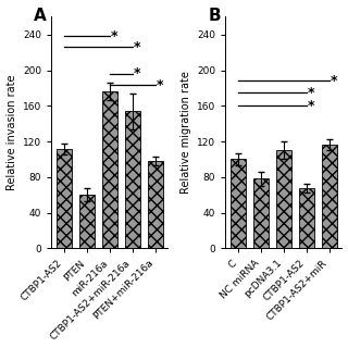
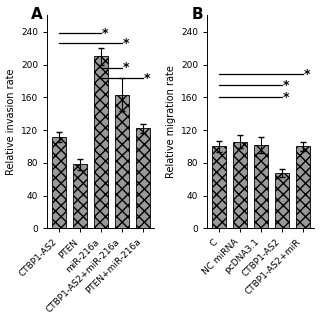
PTEN: 60 -> 78
miR-216a: 176 -> 210
CTBP1-AS2+miR-216a: 154 -> 163
PTEN+miR-216a: 98 -> 122
NC miRNA: 78 -> 106
pcDNA3.1: 110 -> 102
CTBP1-AS2+miR: 116 -> 100
